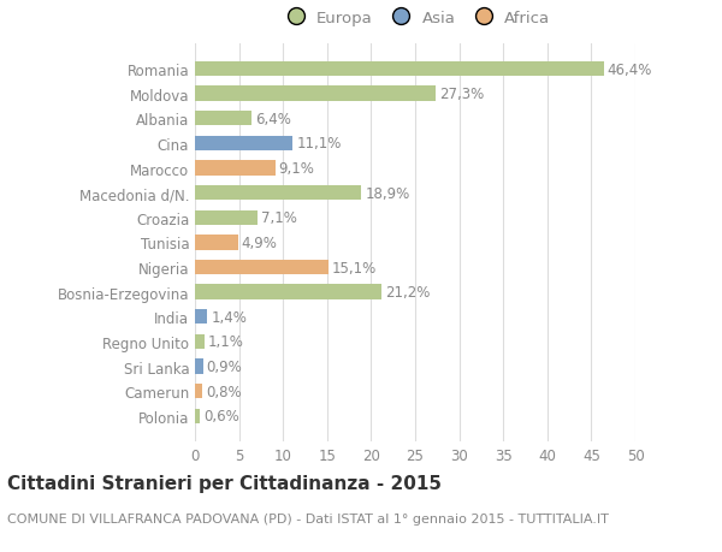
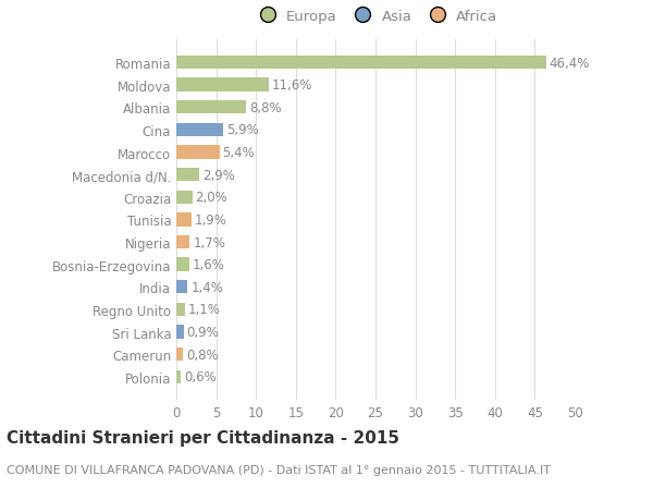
Moldova: 27,3% -> 11,6%
Albania: 6,4% -> 8,8%
Cina: 11,1% -> 5,9%
Marocco: 9,1% -> 5,4%
Macedonia d/N.: 18,9% -> 2,9%
Croazia: 7,1% -> 2,0%
Tunisia: 4,9% -> 1,9%
Nigeria: 15,1% -> 1,7%
Bosnia-Erzegovina: 21,2% -> 1,6%
